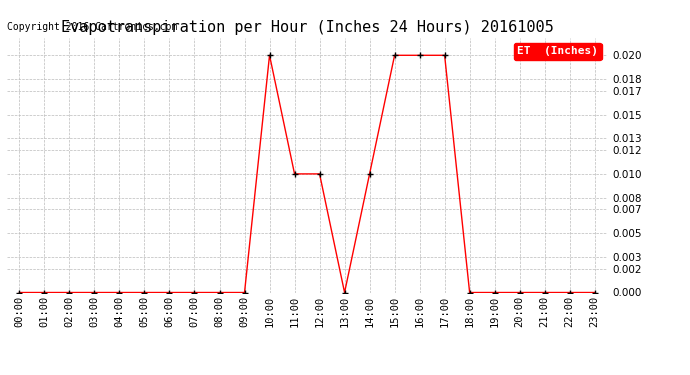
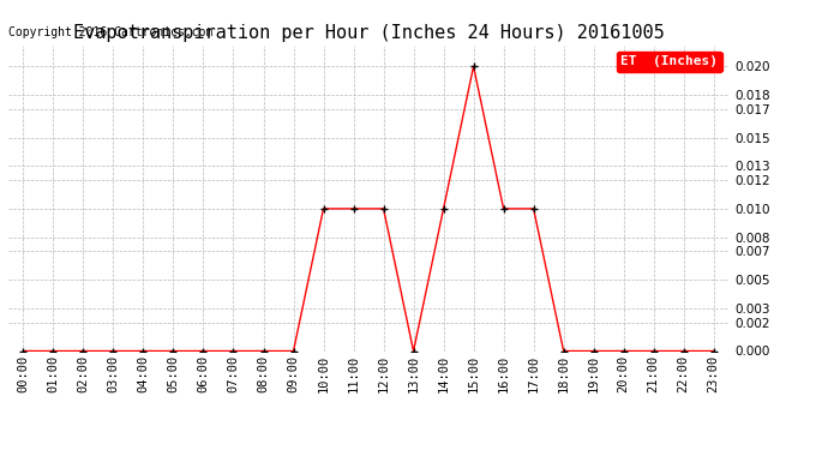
10:00: 0.02 -> 0.01
16:00: 0.02 -> 0.01
17:00: 0.02 -> 0.01
